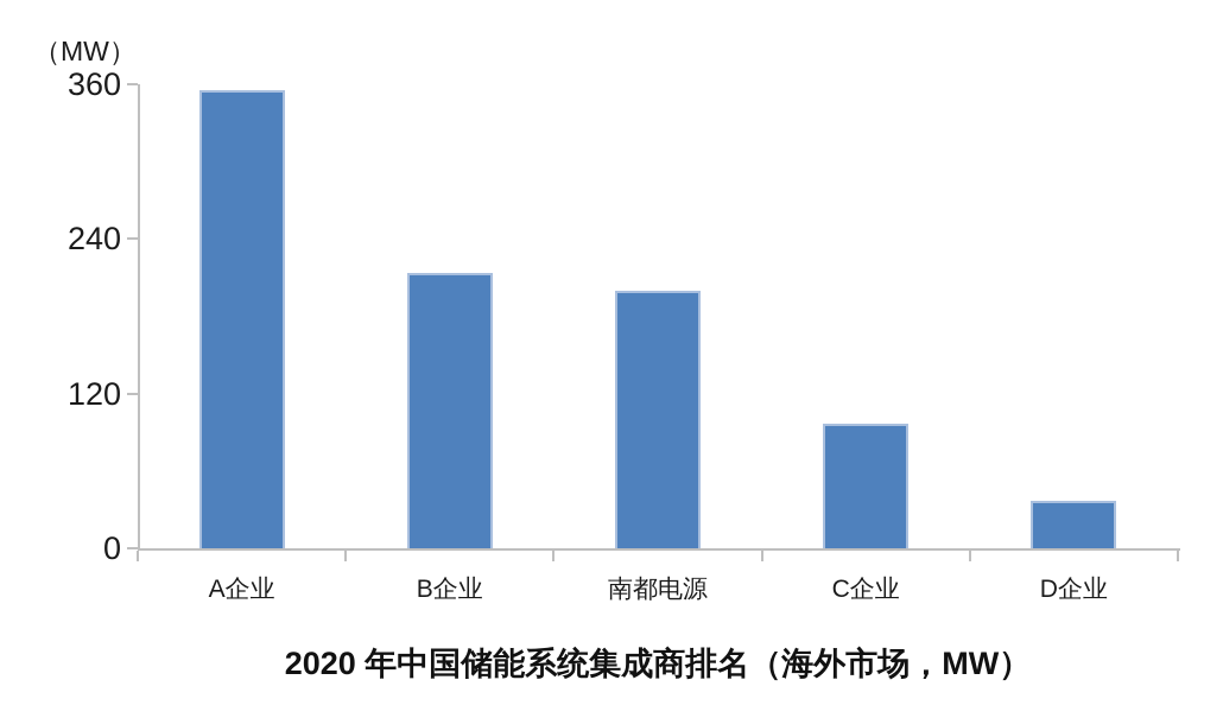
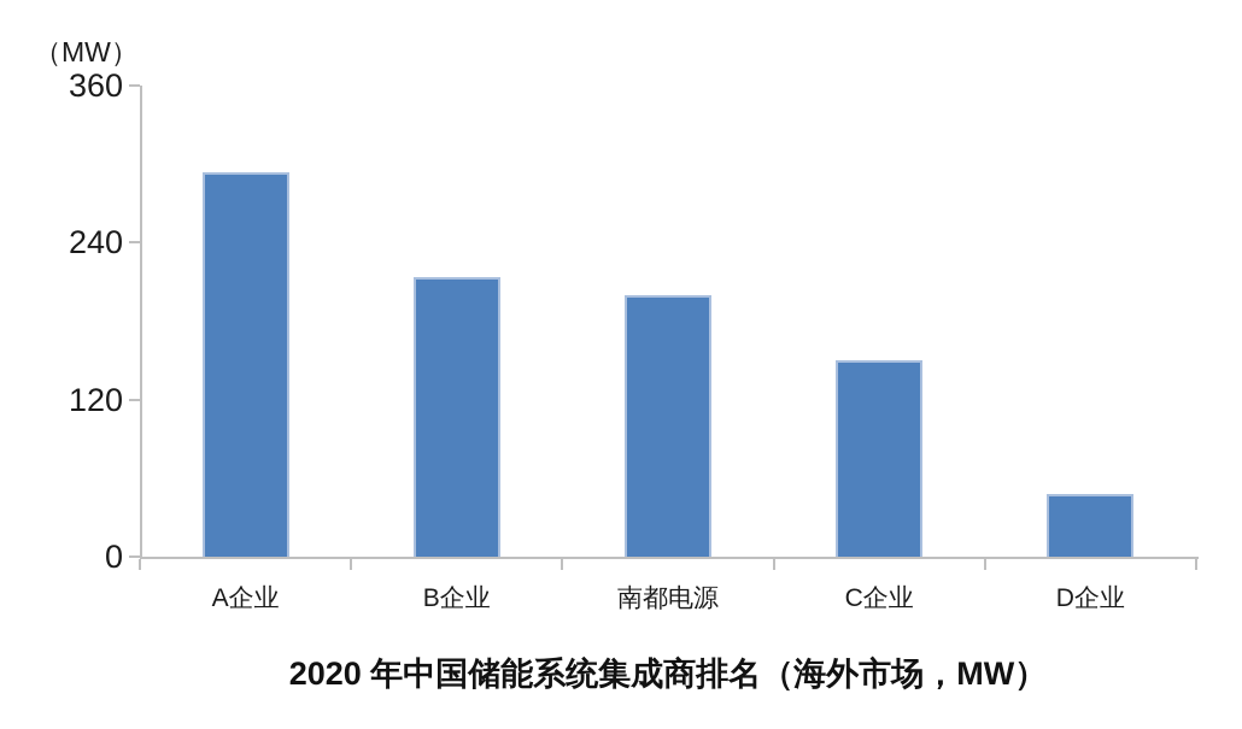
A企业: 355 -> 294
C企业: 97 -> 150
D企业: 37 -> 48
